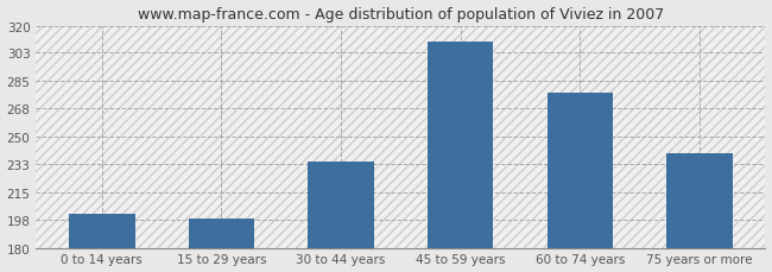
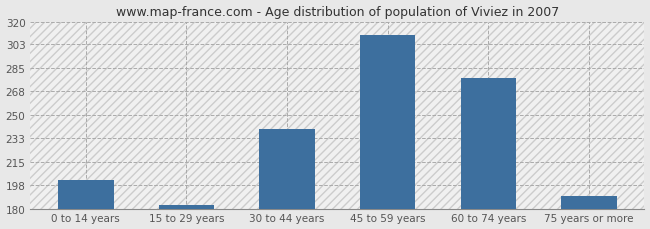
15 to 29 years: 199 -> 183
30 to 44 years: 235 -> 240
75 years or more: 240 -> 190
